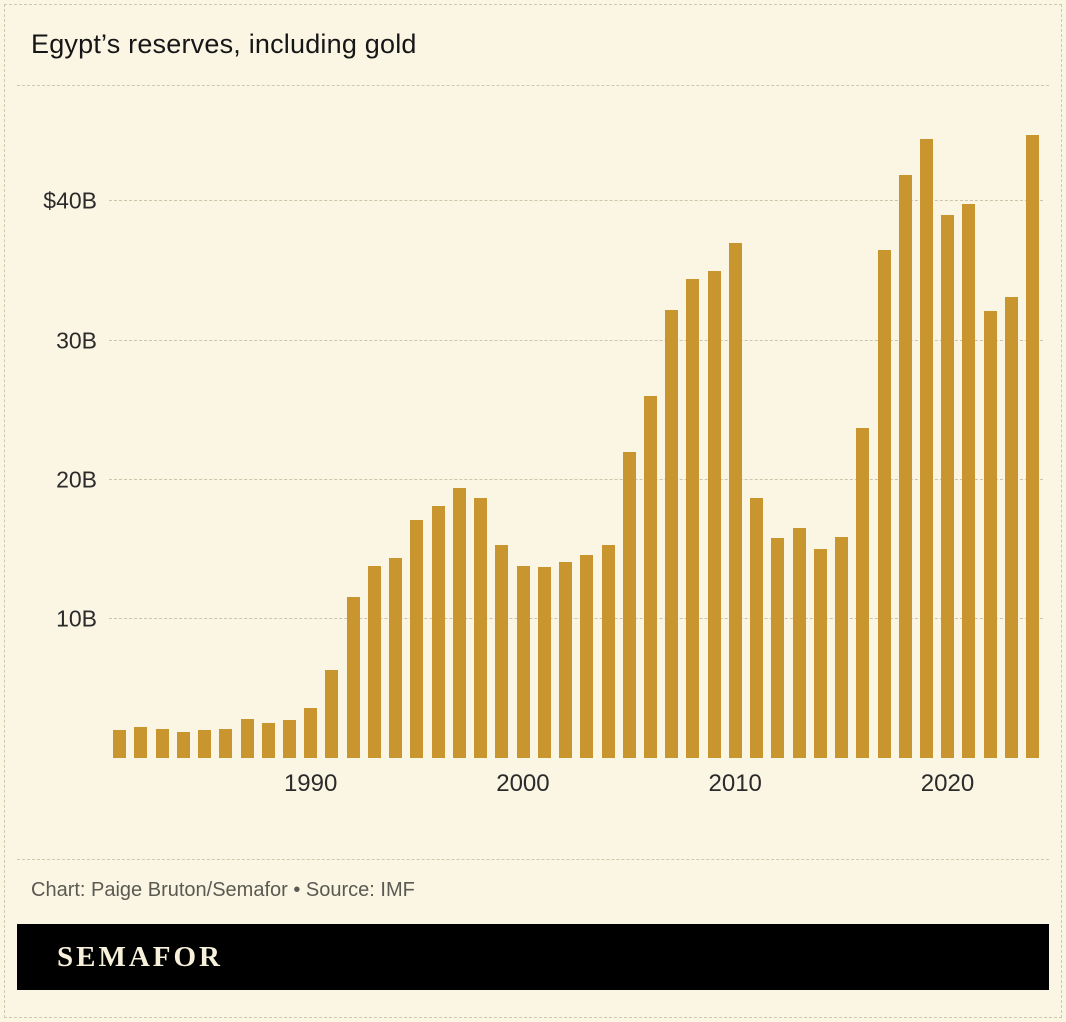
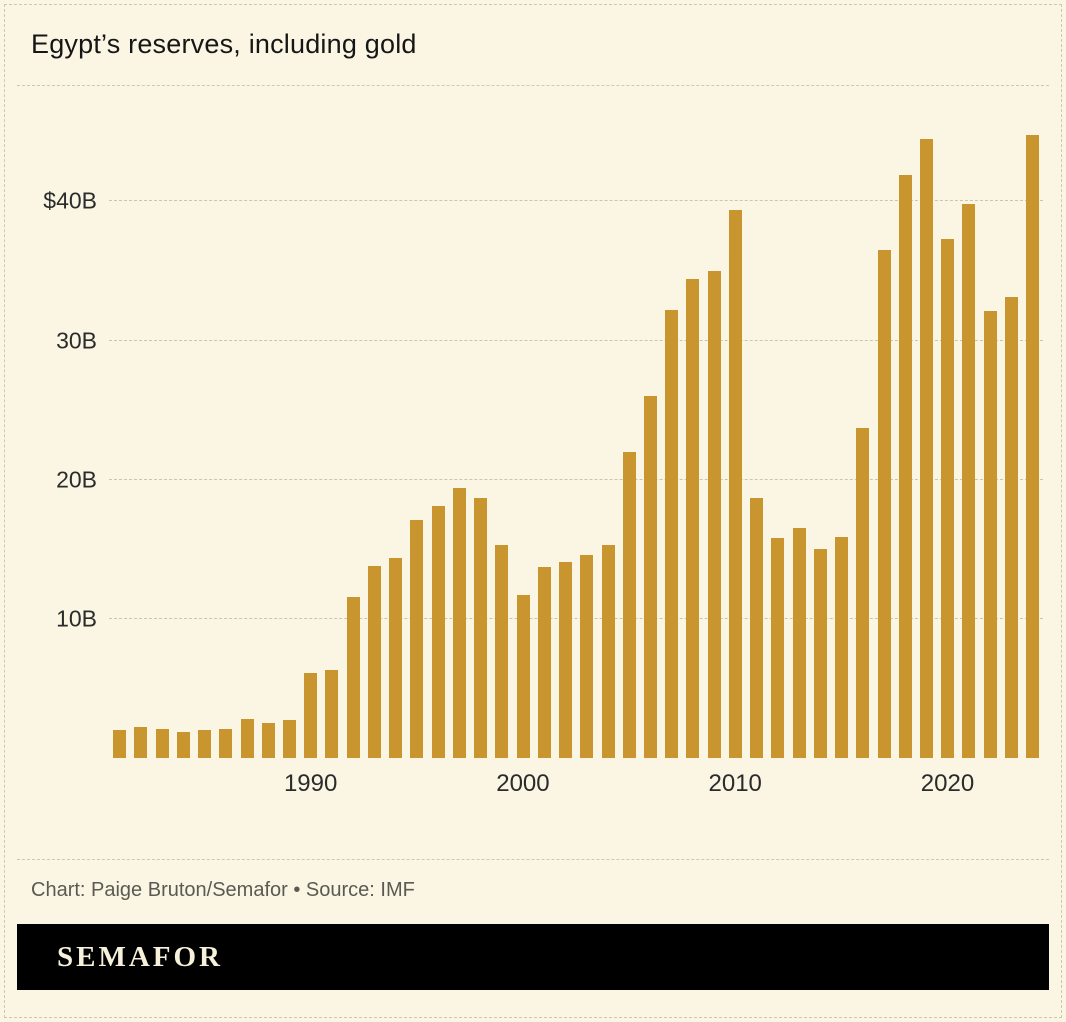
1990: $3.6B -> $6.1B
2000: $13.8B -> $11.7B
2010: $37.0B -> $39.4B
2020: $39.0B -> $37.3B
